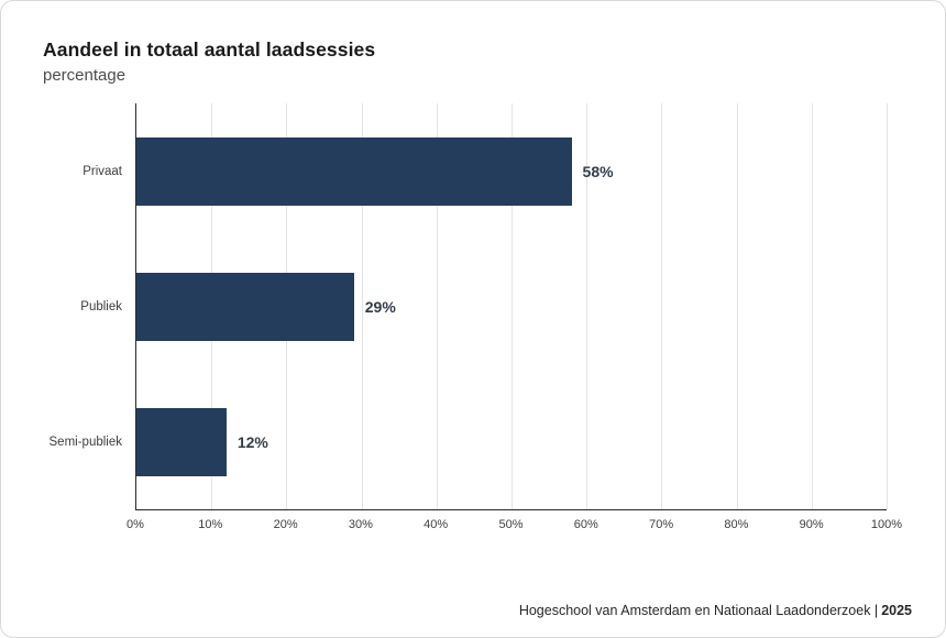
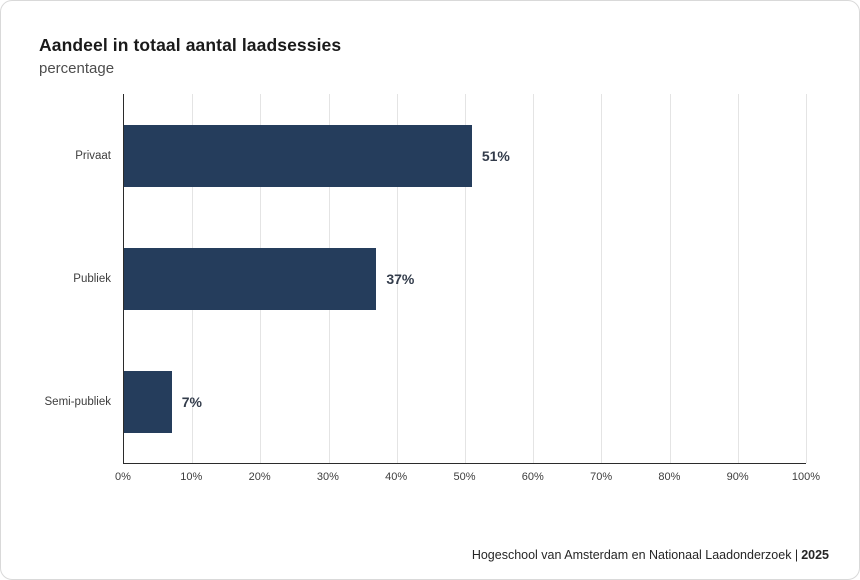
Privaat: 58% -> 51%
Publiek: 29% -> 37%
Semi-publiek: 12% -> 7%
